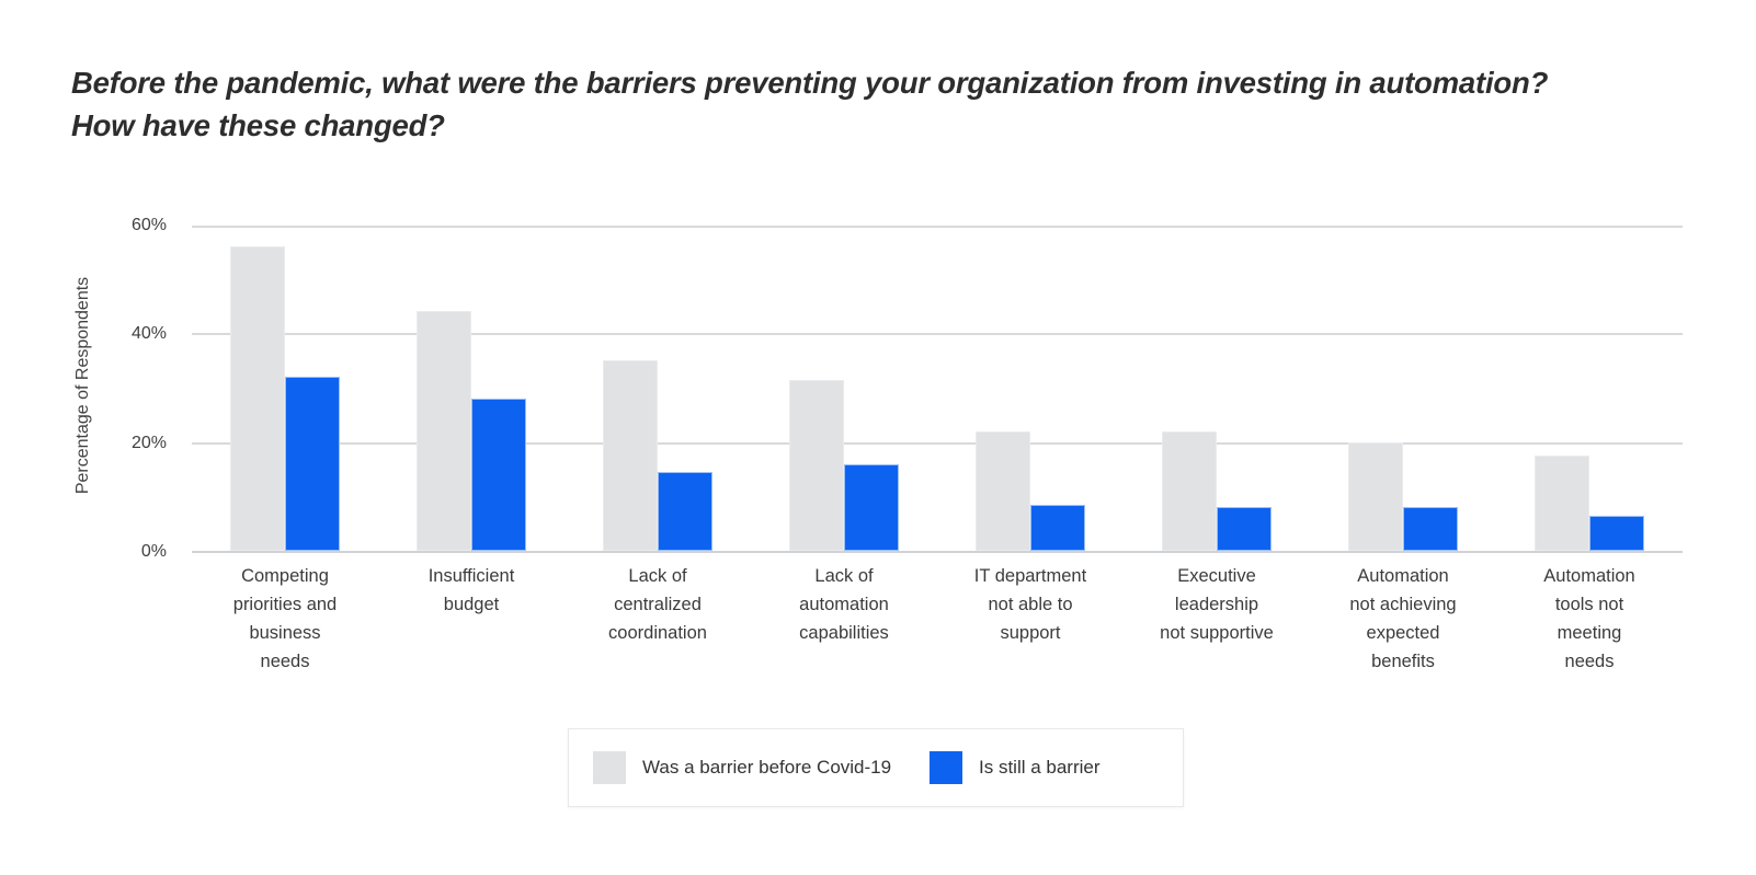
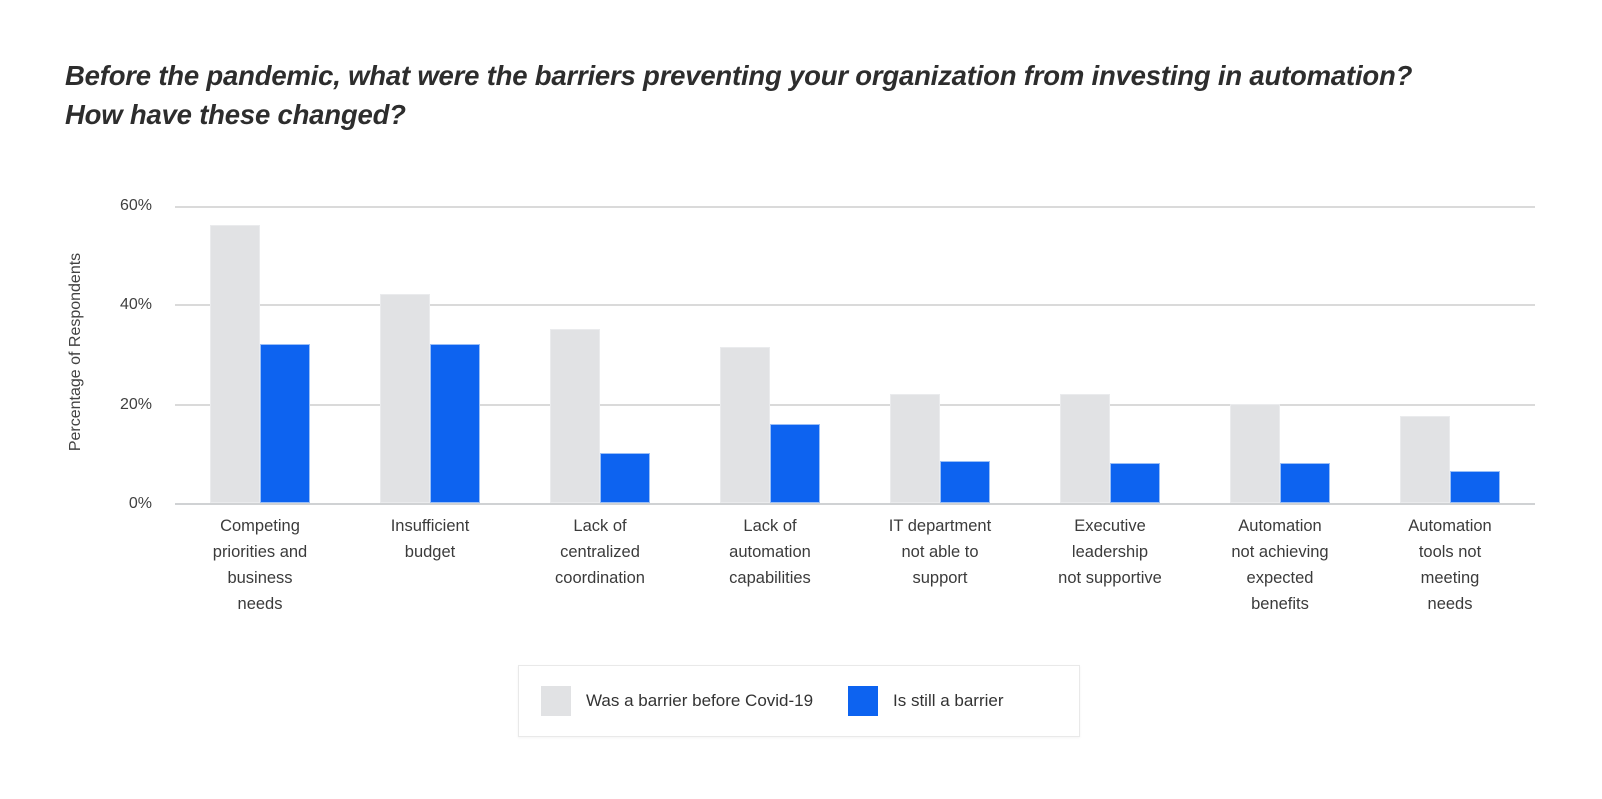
Was a barrier before Covid-19/Insufficient budget: 44% -> 42%
Is still a barrier/Insufficient budget: 28% -> 32%
Is still a barrier/Lack of centralized coordination: 14% -> 10%
